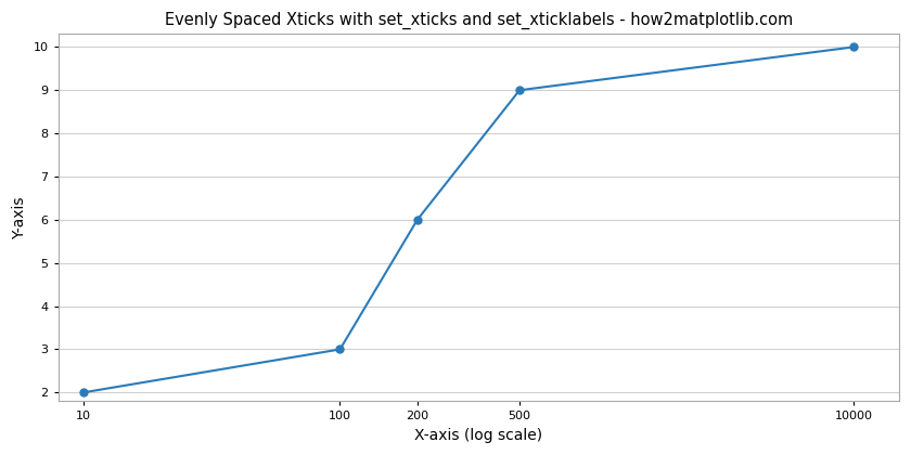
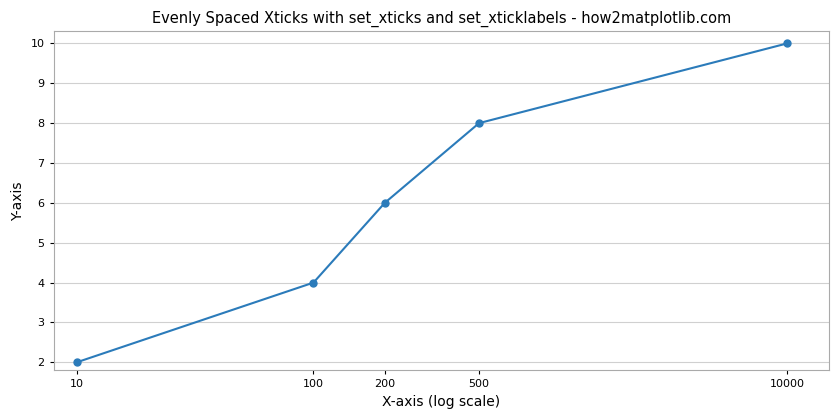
100: 3 -> 4
500: 9 -> 8
